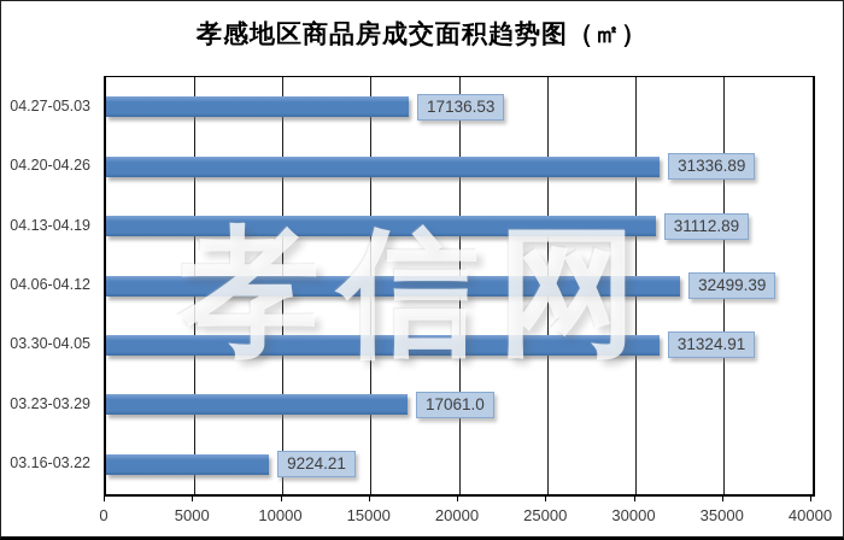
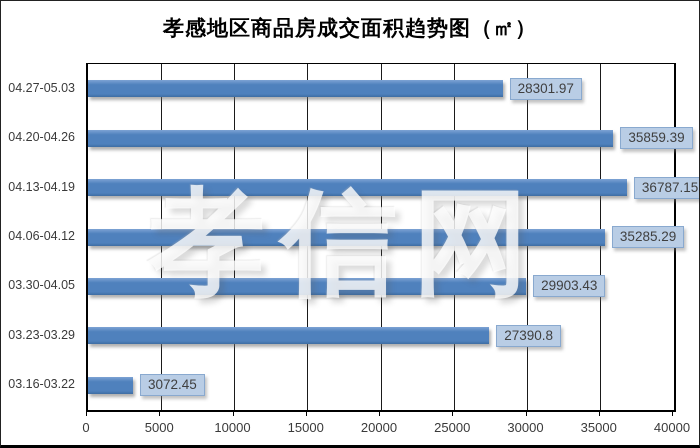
04.27-05.03: 17136.53 -> 28301.97
04.20-04.26: 31336.89 -> 35859.39
04.13-04.19: 31112.89 -> 36787.15
04.06-04.12: 32499.39 -> 35285.29
03.30-04.05: 31324.91 -> 29903.43
03.23-03.29: 17061.0 -> 27390.8
03.16-03.22: 9224.21 -> 3072.45
